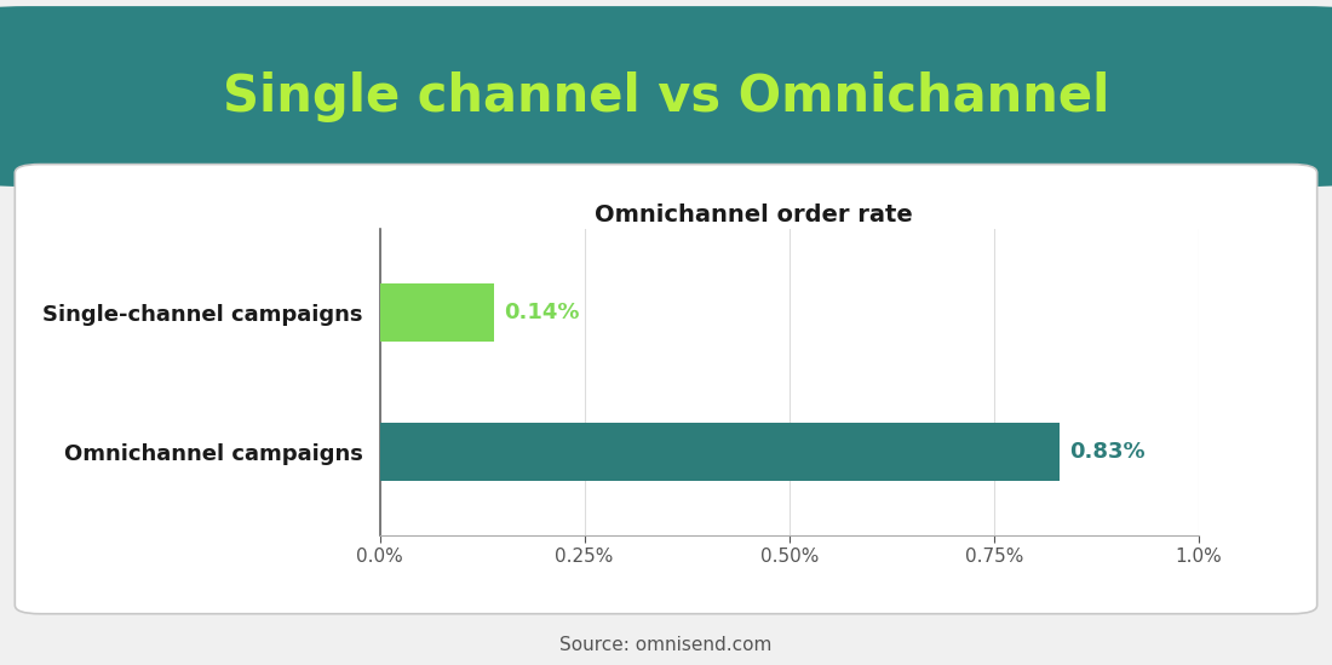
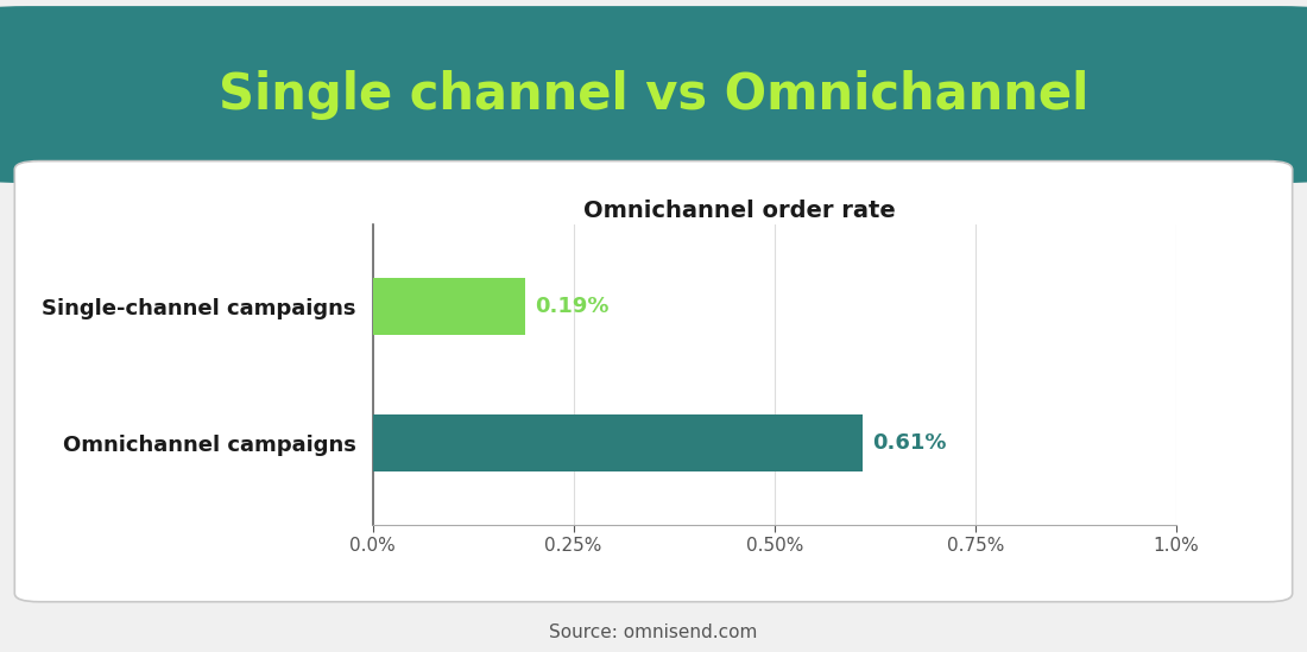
Single-channel campaigns: 0.14% -> 0.19%
Omnichannel campaigns: 0.83% -> 0.61%
